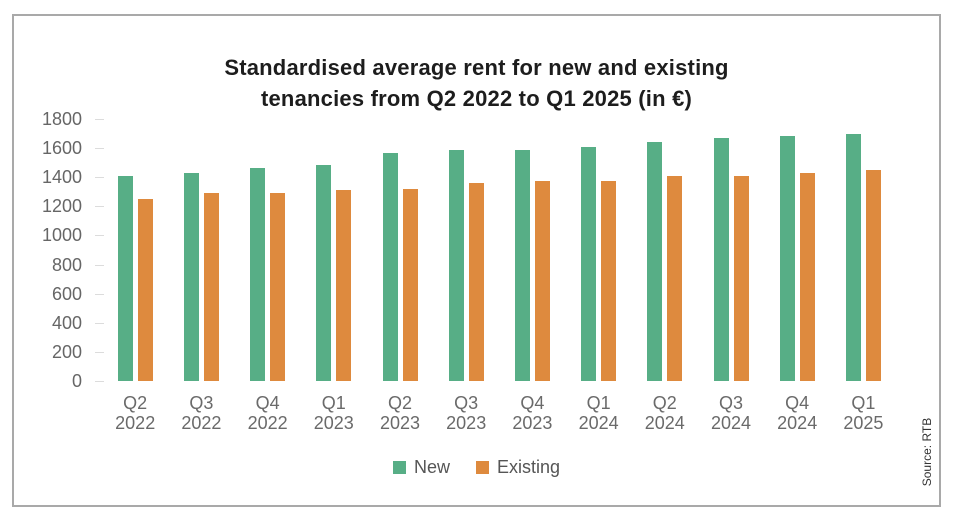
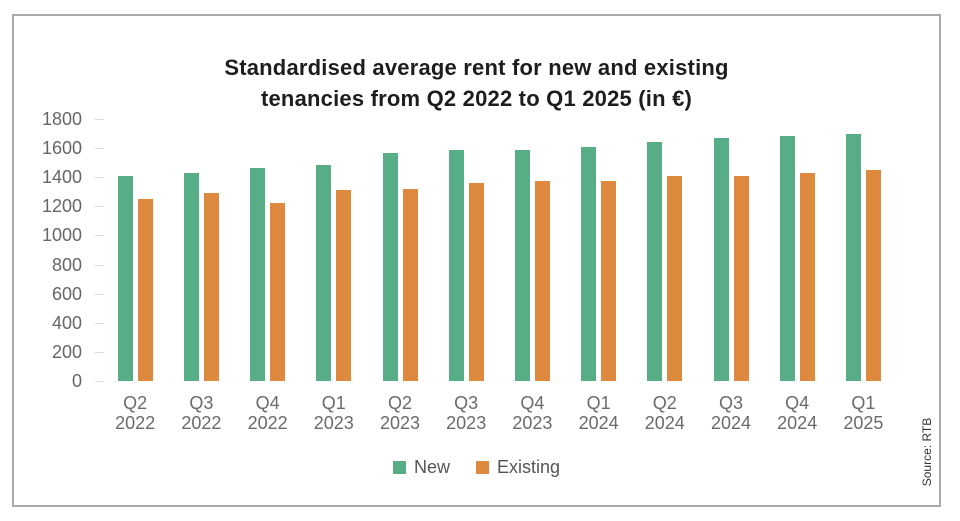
Existing/Q4 2022: 1290 -> 1220
